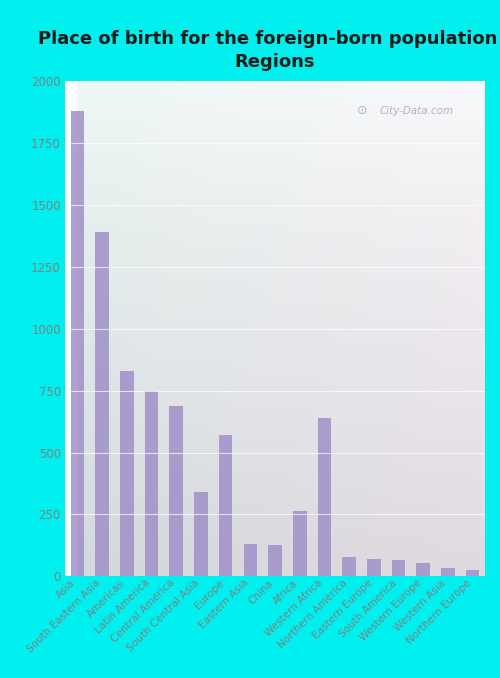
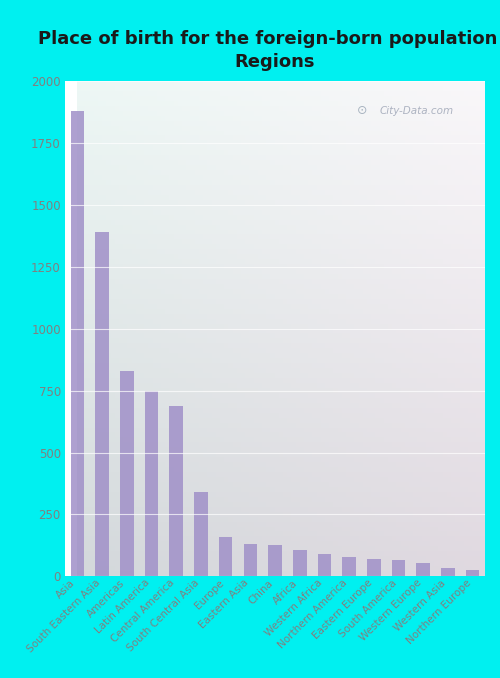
Europe: 570 -> 160
Africa: 265 -> 105
Western Africa: 640 -> 90
